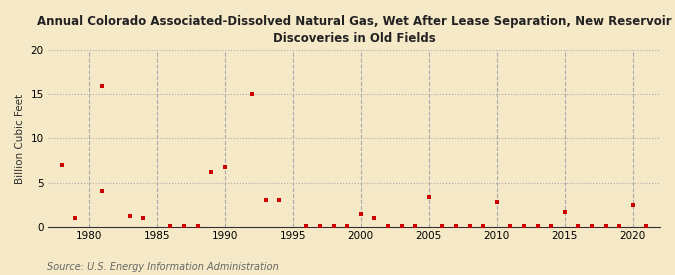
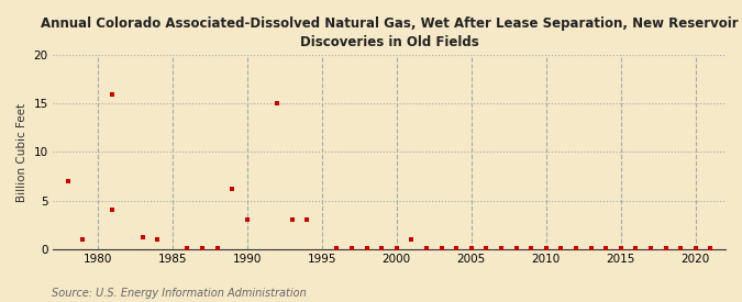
1990: 6.8 -> 3.0
2000: 1.4 -> 0.1
2005: 3.4 -> 0.1
2010: 2.8 -> 0.1
2015: 1.6 -> 0.1
2020: 2.4 -> 0.1
